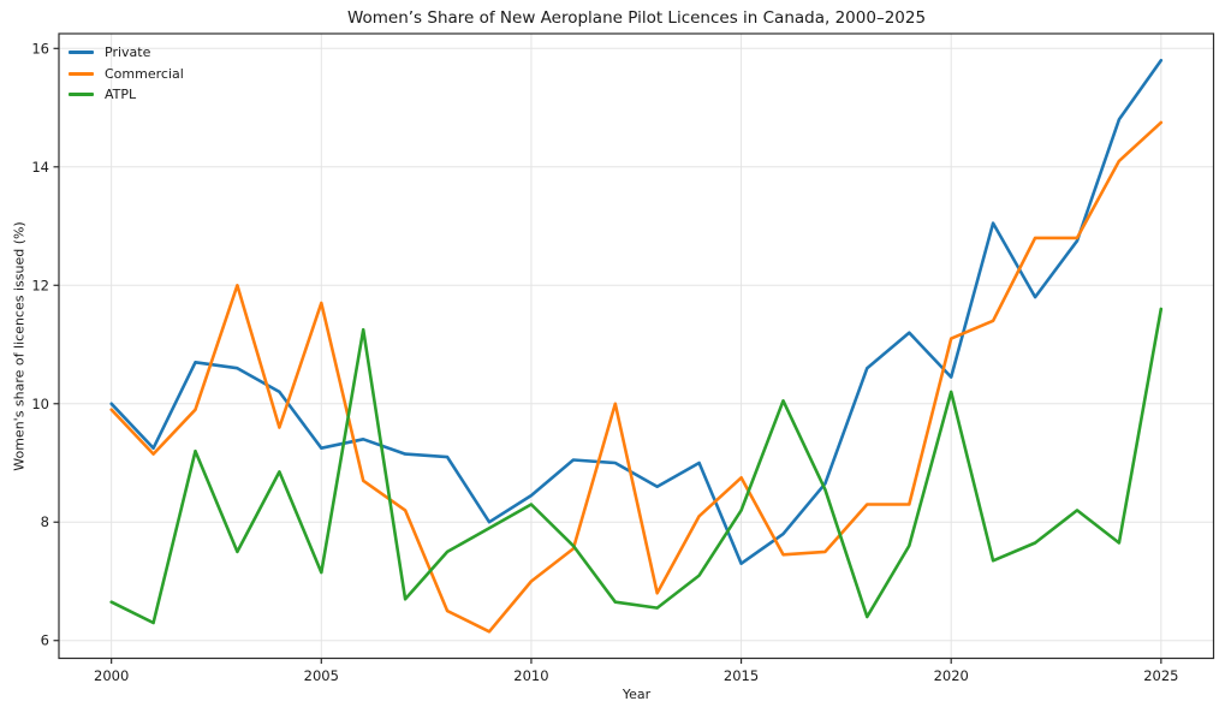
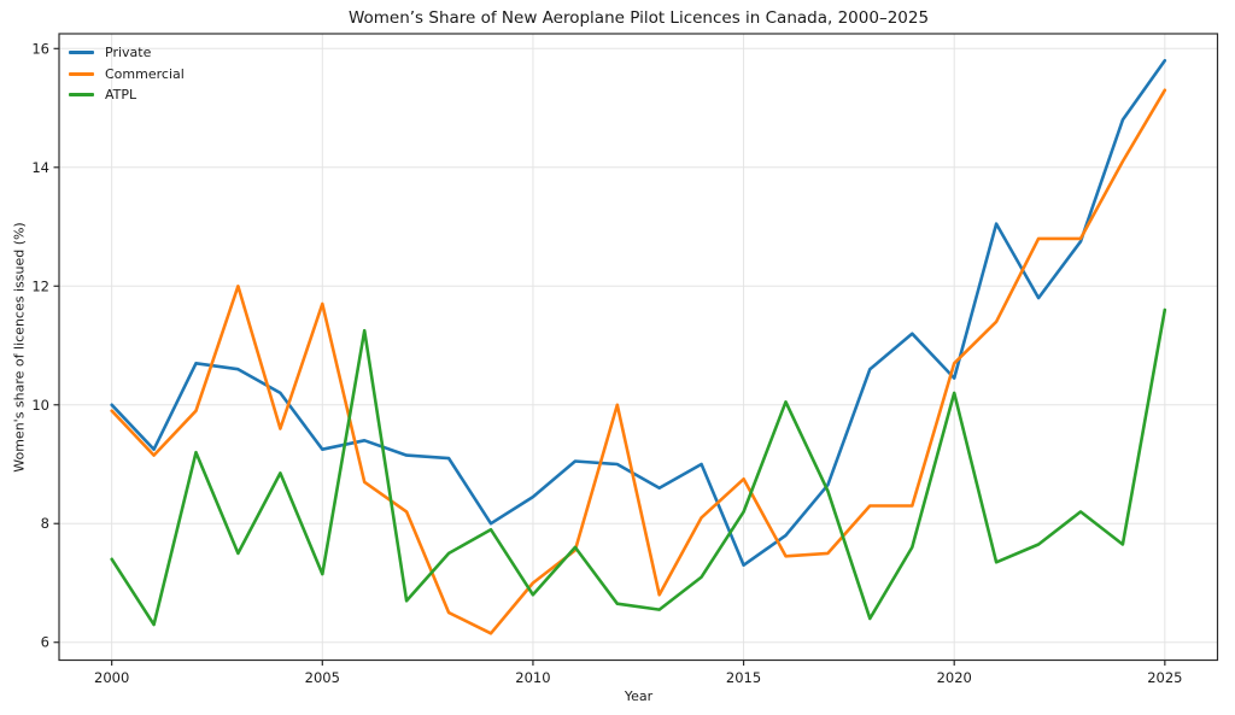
ATPL/2000: 6.7 -> 7.4
ATPL/2010: 8.3 -> 6.8
Commercial/2020: 11.1 -> 10.7
Commercial/2025: 14.8 -> 15.3
